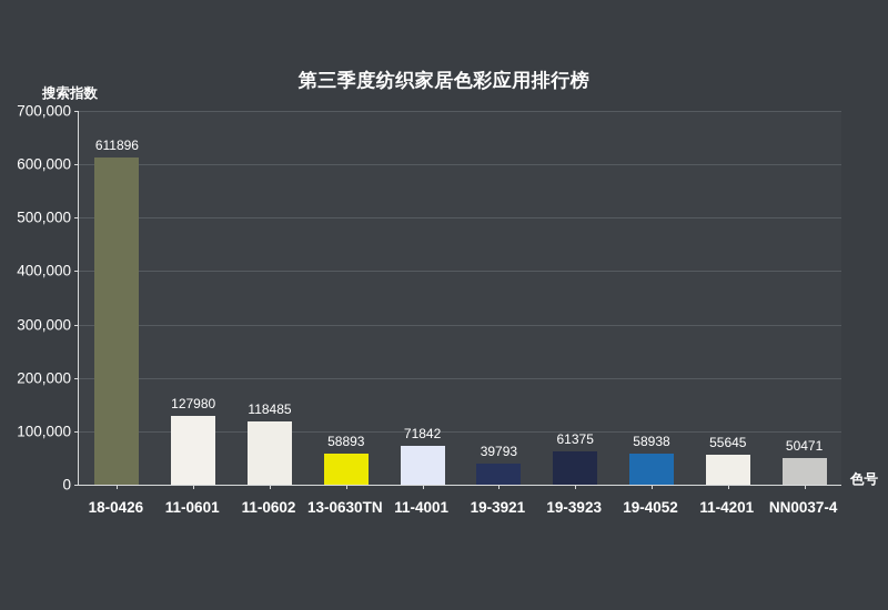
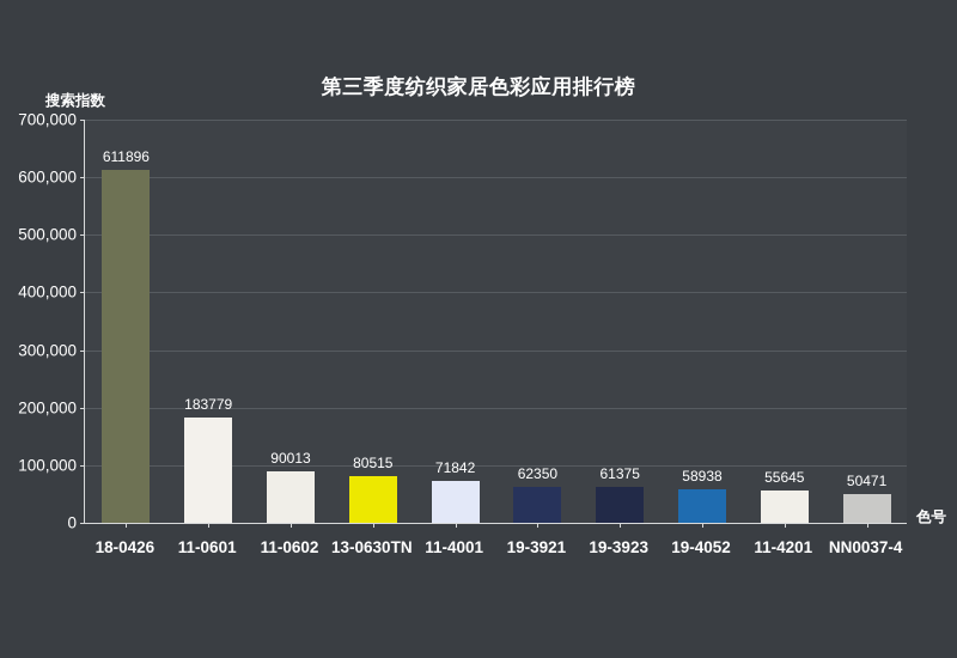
11-0601: 127980 -> 183779
11-0602: 118485 -> 90013
13-0630TN: 58893 -> 80515
19-3921: 39793 -> 62350
